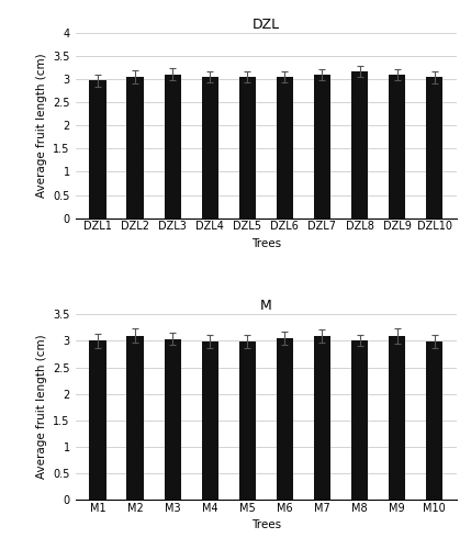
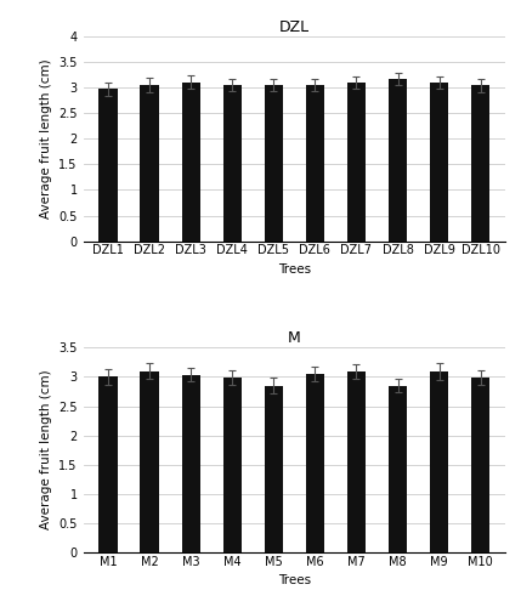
M/M5: 2.99 -> 2.85
M/M8: 3.01 -> 2.85
